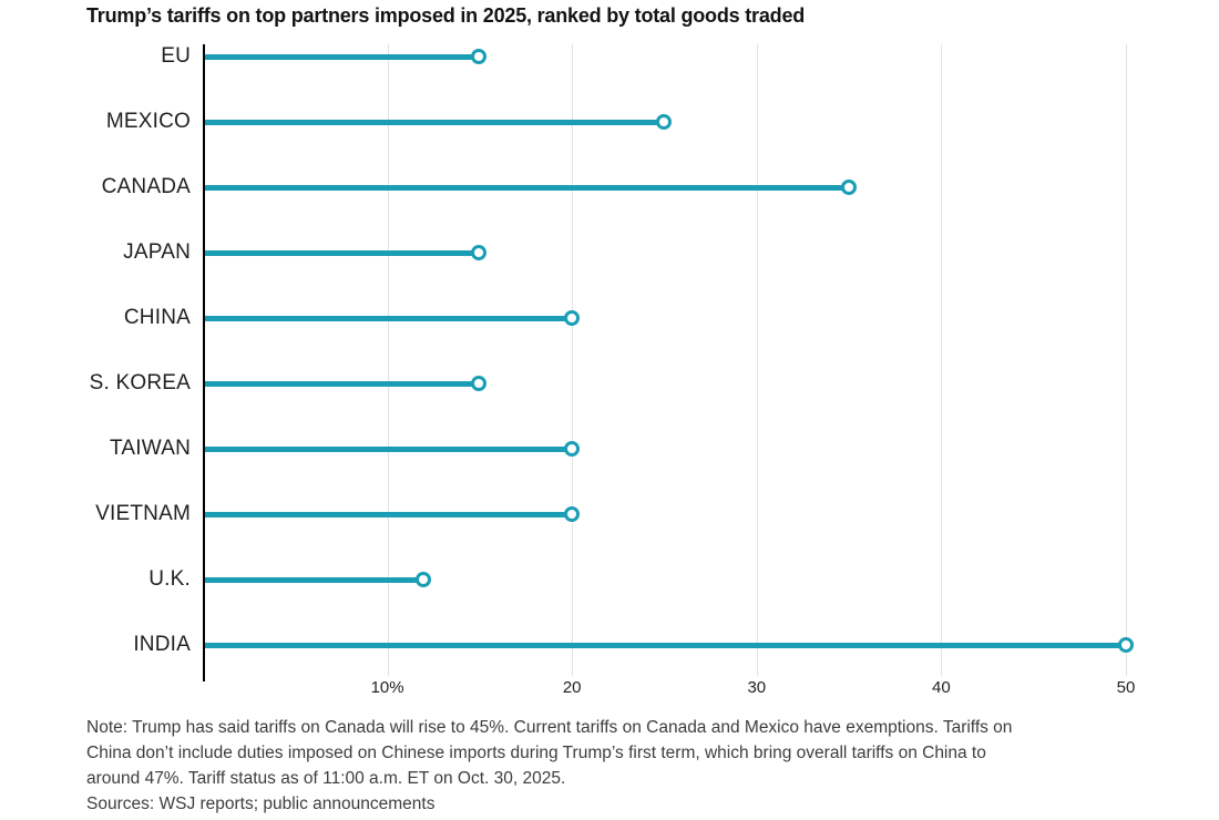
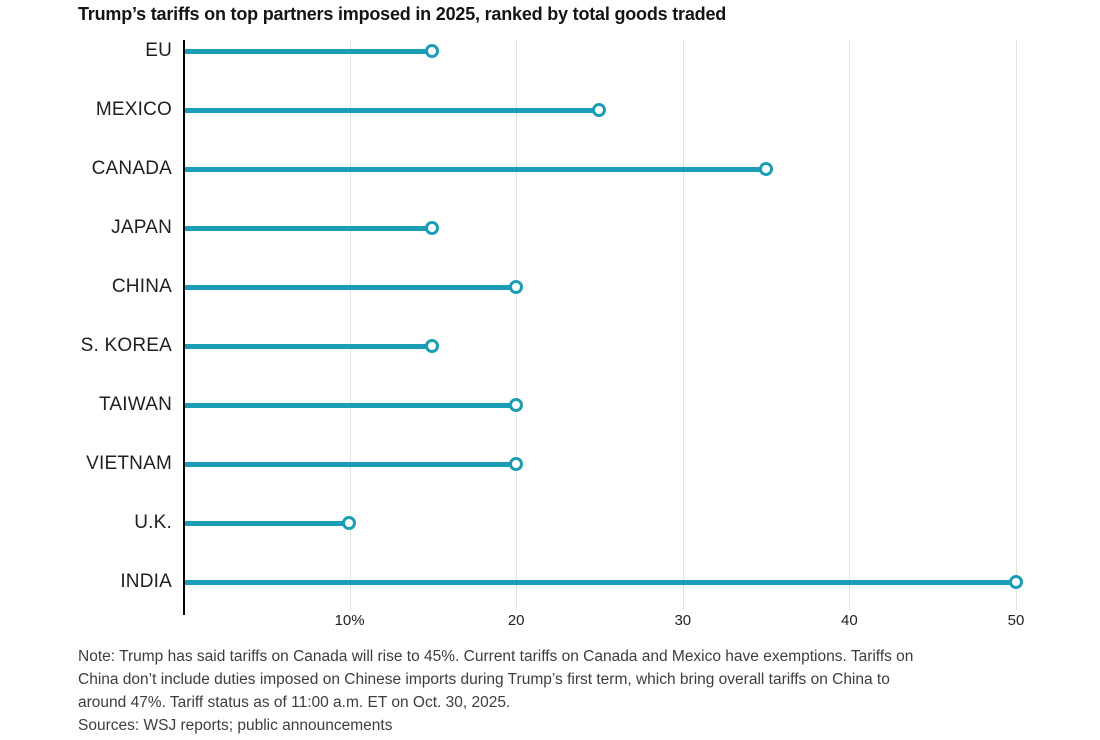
U.K.: 12 -> 10
